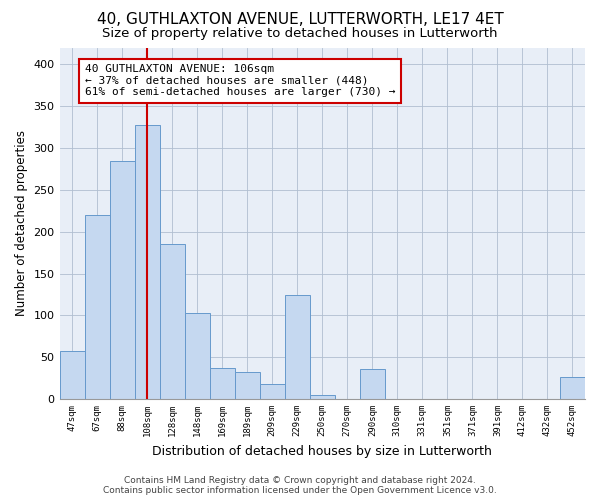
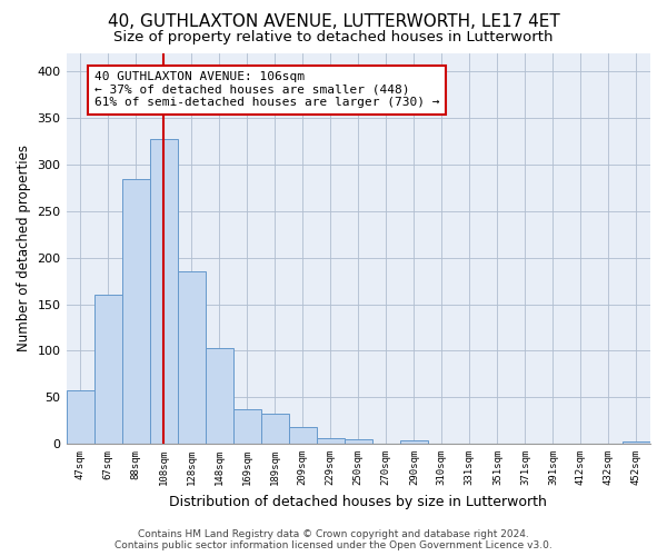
67sqm: 220 -> 160
229sqm: 124 -> 6
290sqm: 36 -> 4
452sqm: 26 -> 3
